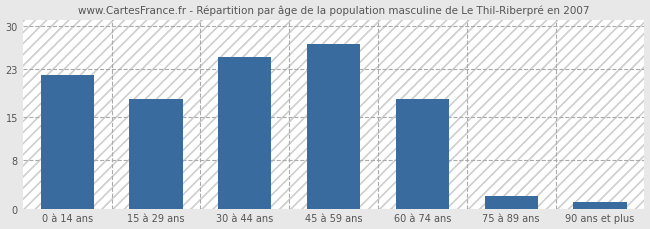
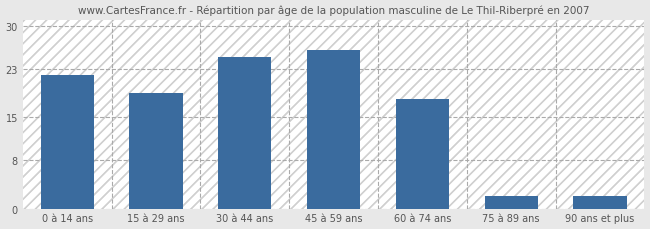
15 à 29 ans: 18 -> 19
45 à 59 ans: 27 -> 26
90 ans et plus: 1 -> 2
